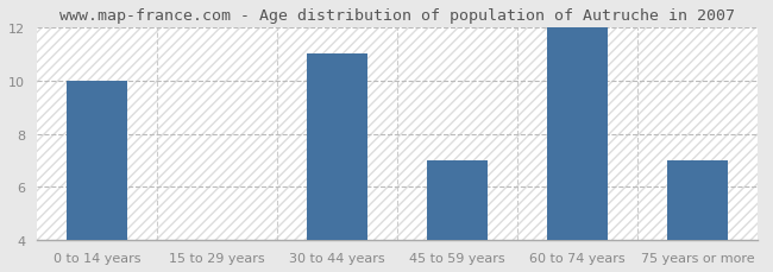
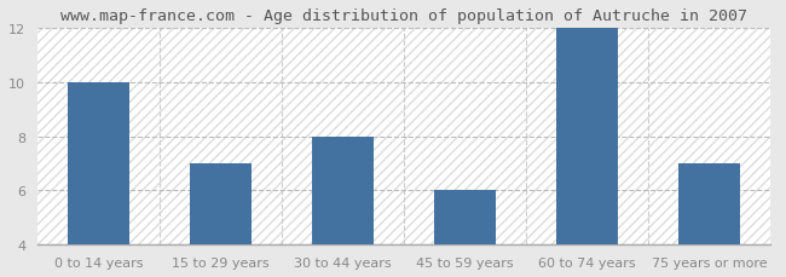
15 to 29 years: 4 -> 7
30 to 44 years: 11 -> 8
45 to 59 years: 7 -> 6
